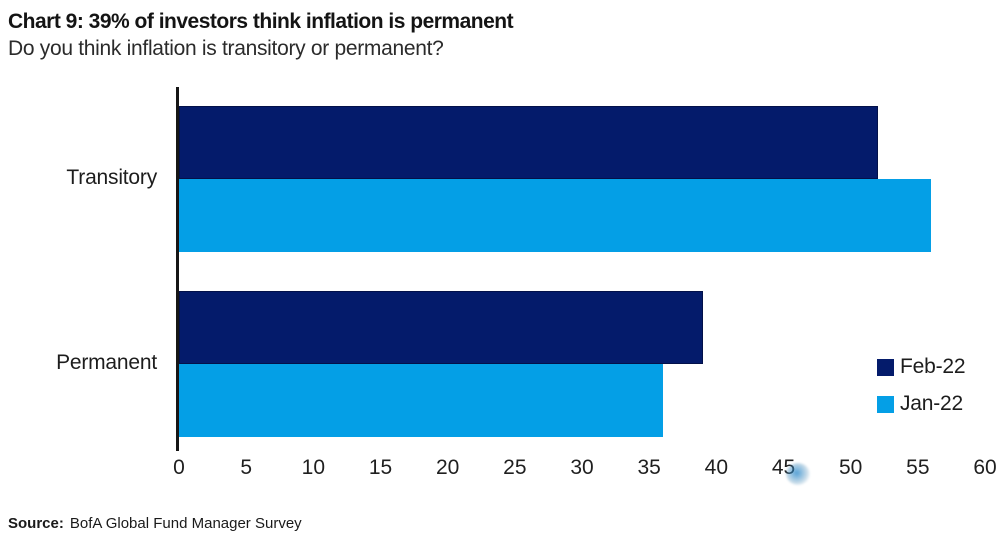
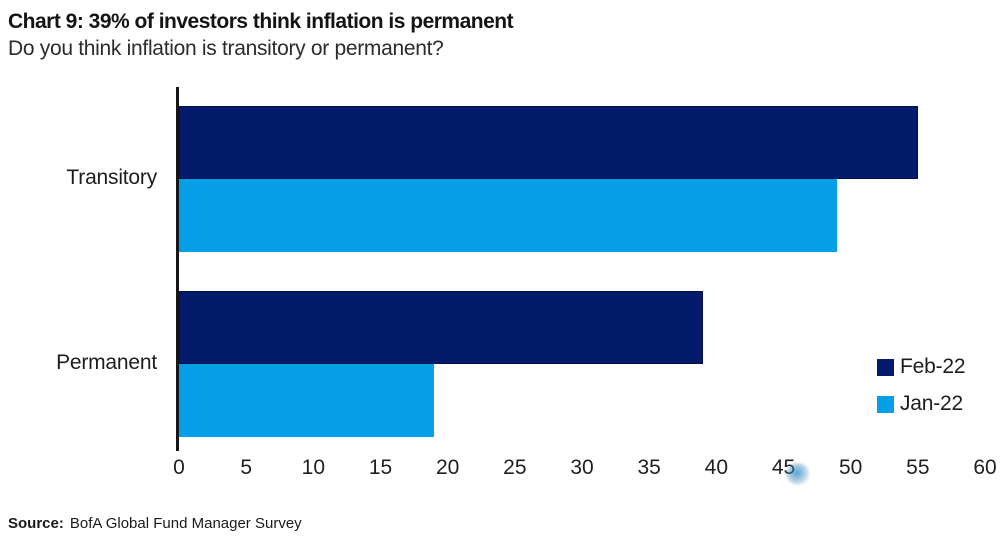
Feb-22/Transitory: 52 -> 55
Jan-22/Transitory: 56 -> 49
Jan-22/Permanent: 36 -> 19
